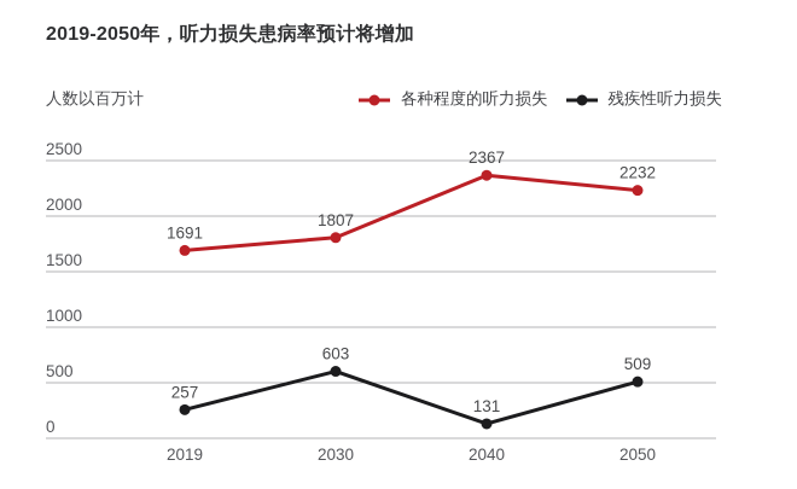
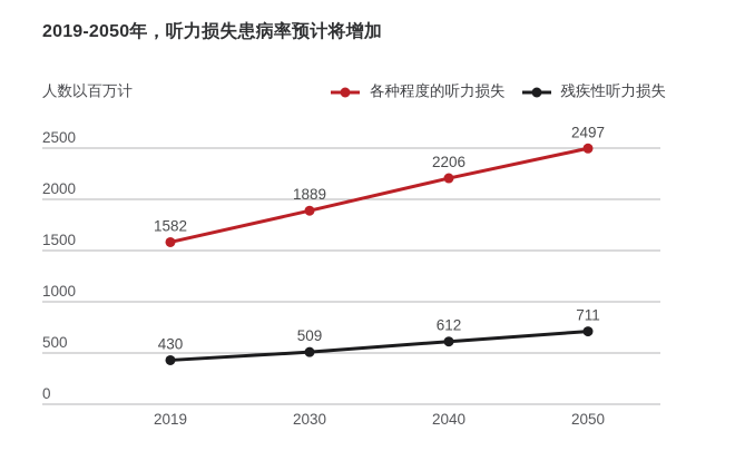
各种程度的听力损失/2019: 1691 -> 1582
残疾性听力损失/2019: 257 -> 430
各种程度的听力损失/2030: 1807 -> 1889
残疾性听力损失/2030: 603 -> 509
各种程度的听力损失/2040: 2367 -> 2206
残疾性听力损失/2040: 131 -> 612
各种程度的听力损失/2050: 2232 -> 2497
残疾性听力损失/2050: 509 -> 711
